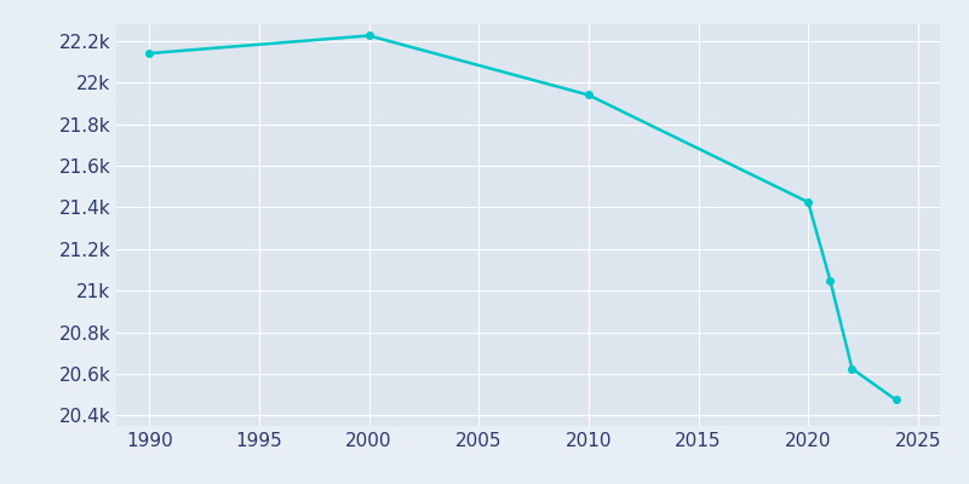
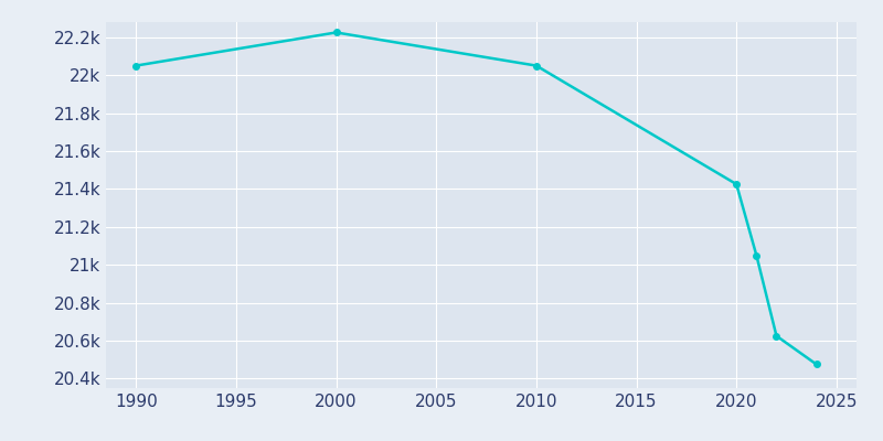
1990: 22.14k -> 22.05k
2010: 21.94k -> 22.05k
